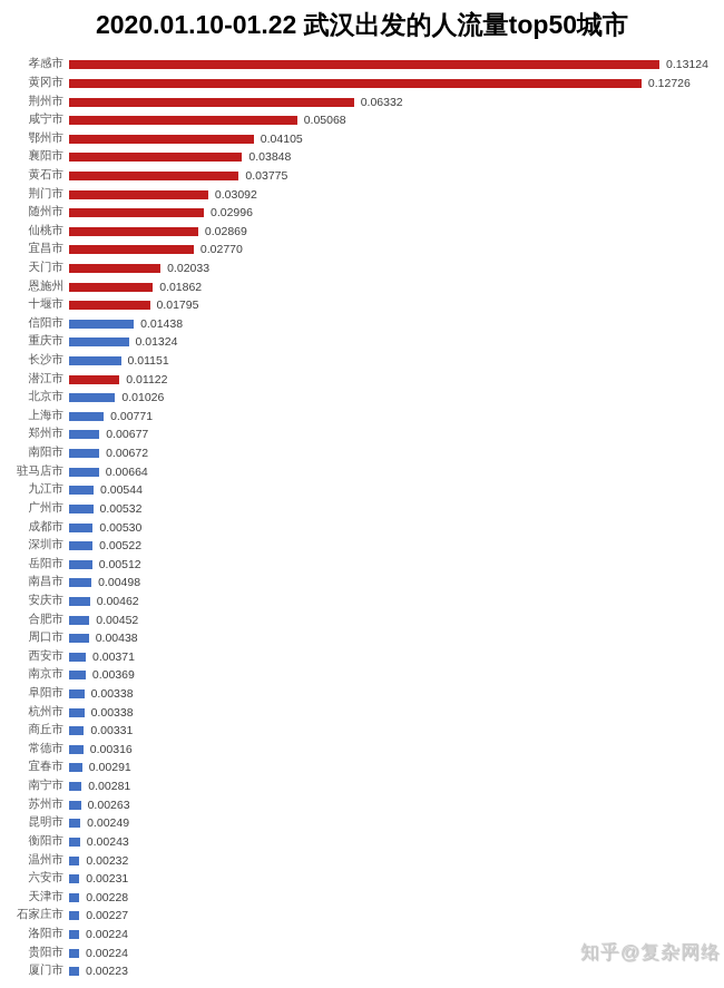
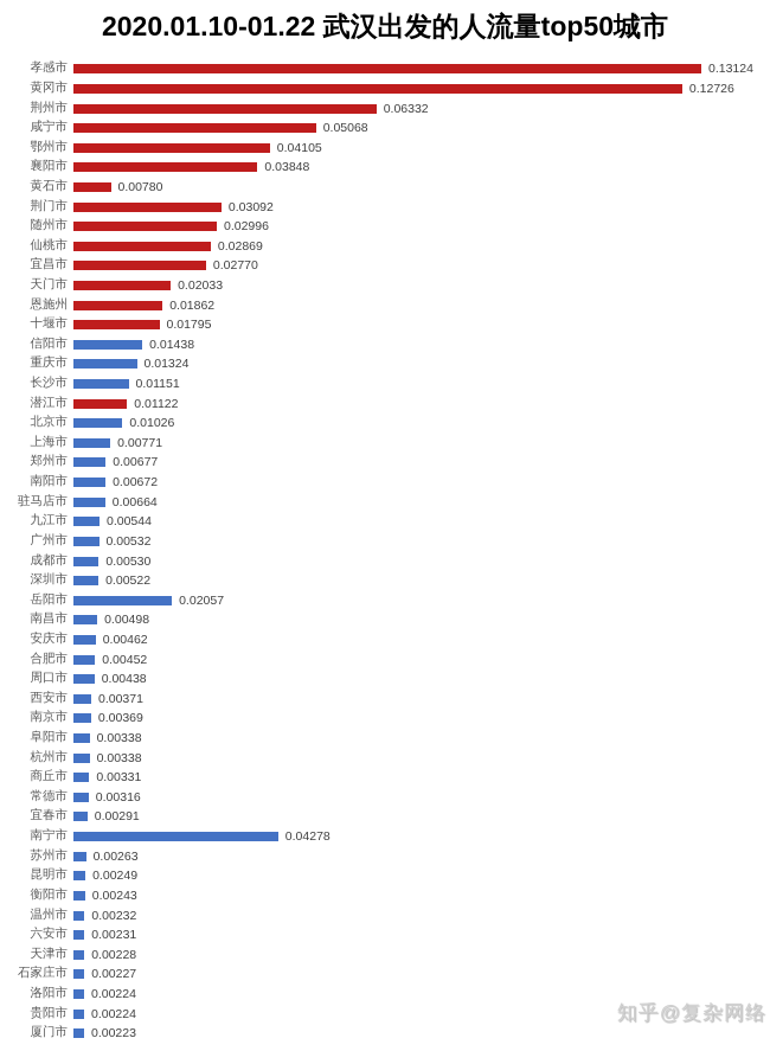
黄石市: 0.03775 -> 0.00780
岳阳市: 0.00512 -> 0.02057
南宁市: 0.00281 -> 0.04278
